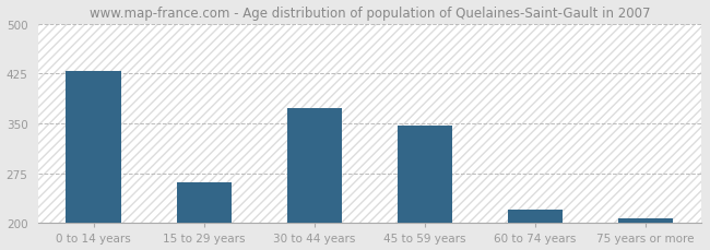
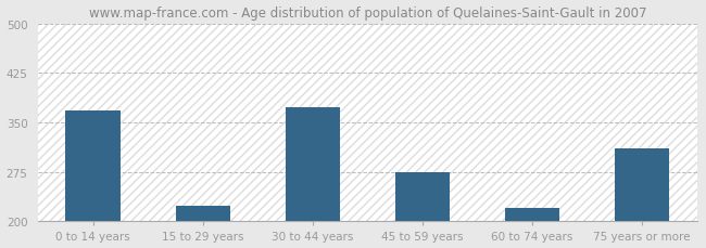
0 to 14 years: 428 -> 368
15 to 29 years: 262 -> 224
45 to 59 years: 346 -> 274
75 years or more: 208 -> 310
